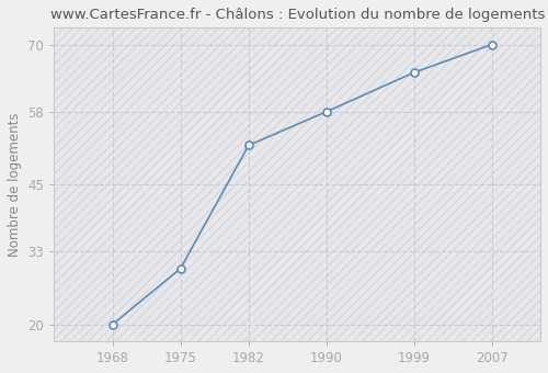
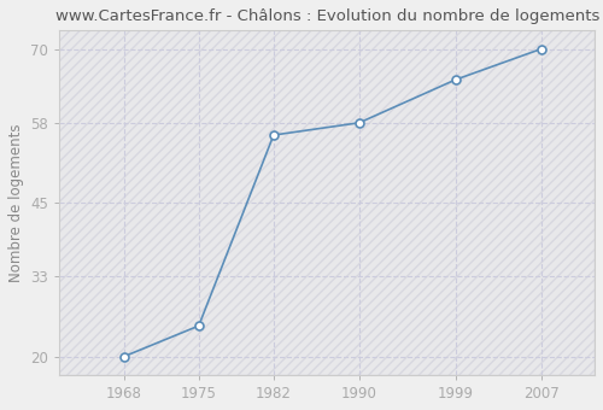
1975: 30 -> 25
1982: 52 -> 56
